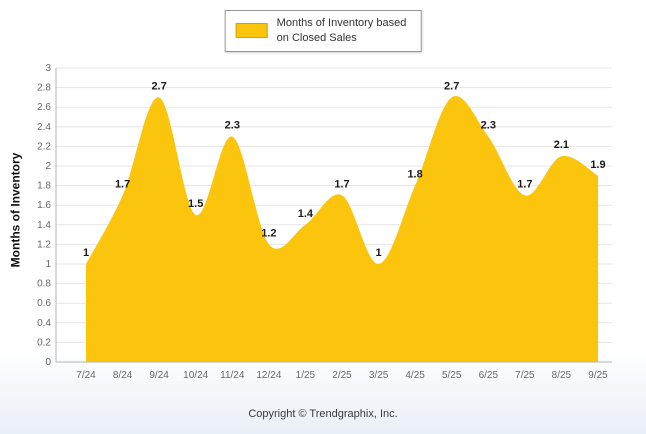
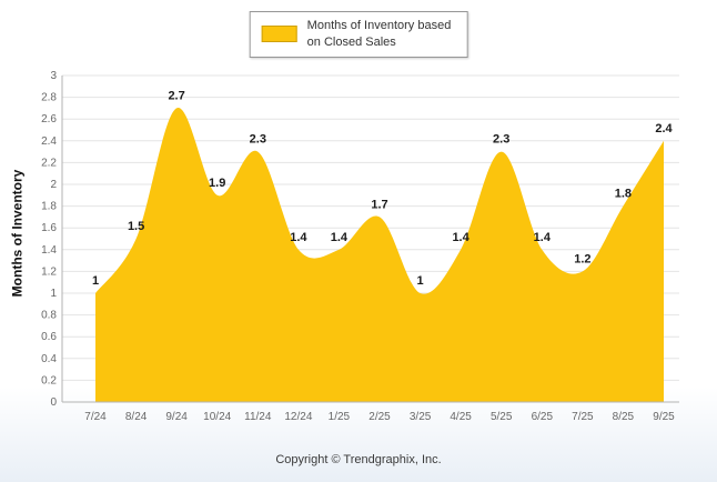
8/24: 1.7 -> 1.5
10/24: 1.5 -> 1.9
12/24: 1.2 -> 1.4
4/25: 1.8 -> 1.4
5/25: 2.7 -> 2.3
6/25: 2.3 -> 1.4
7/25: 1.7 -> 1.2
8/25: 2.1 -> 1.8
9/25: 1.9 -> 2.4
